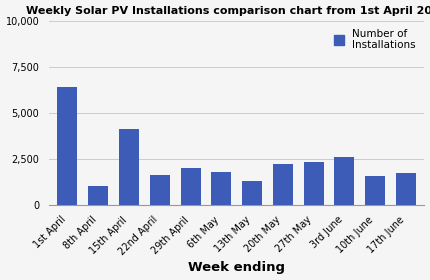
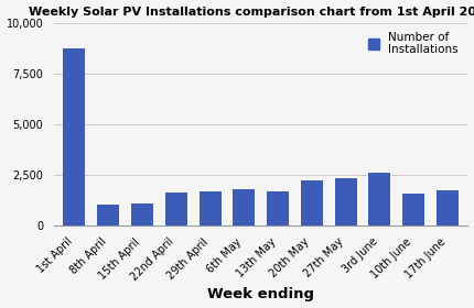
1st April: 6,400 -> 8,700
15th April: 4,100 -> 1,100
29th April: 2,000 -> 1,600
13th May: 1,300 -> 1,700
